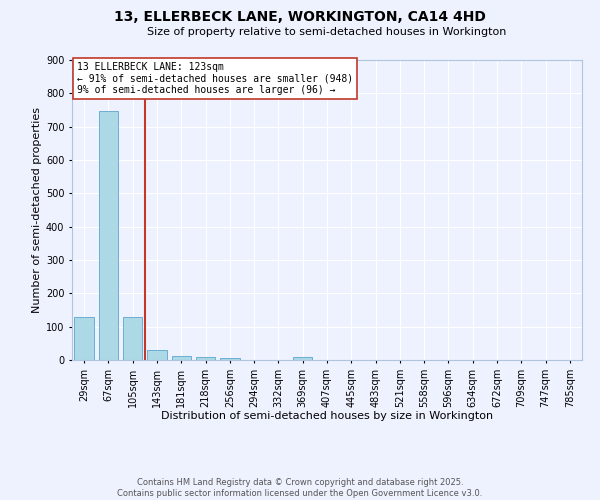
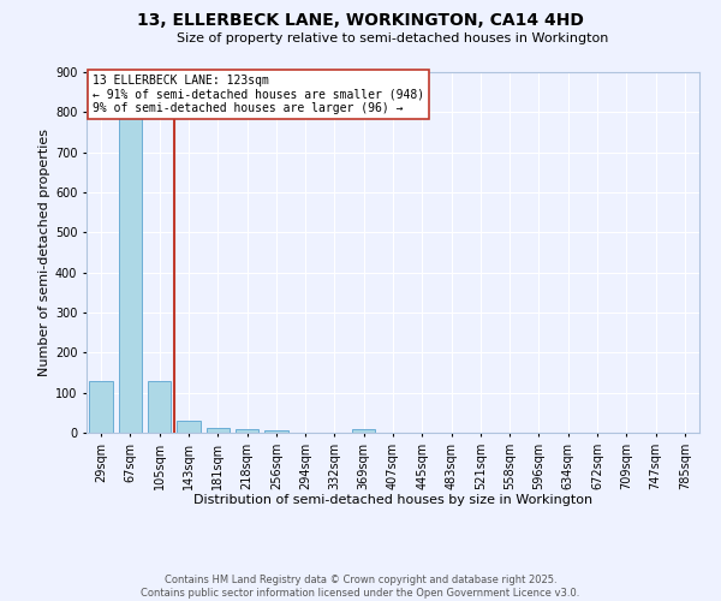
67sqm: 748 -> 785
